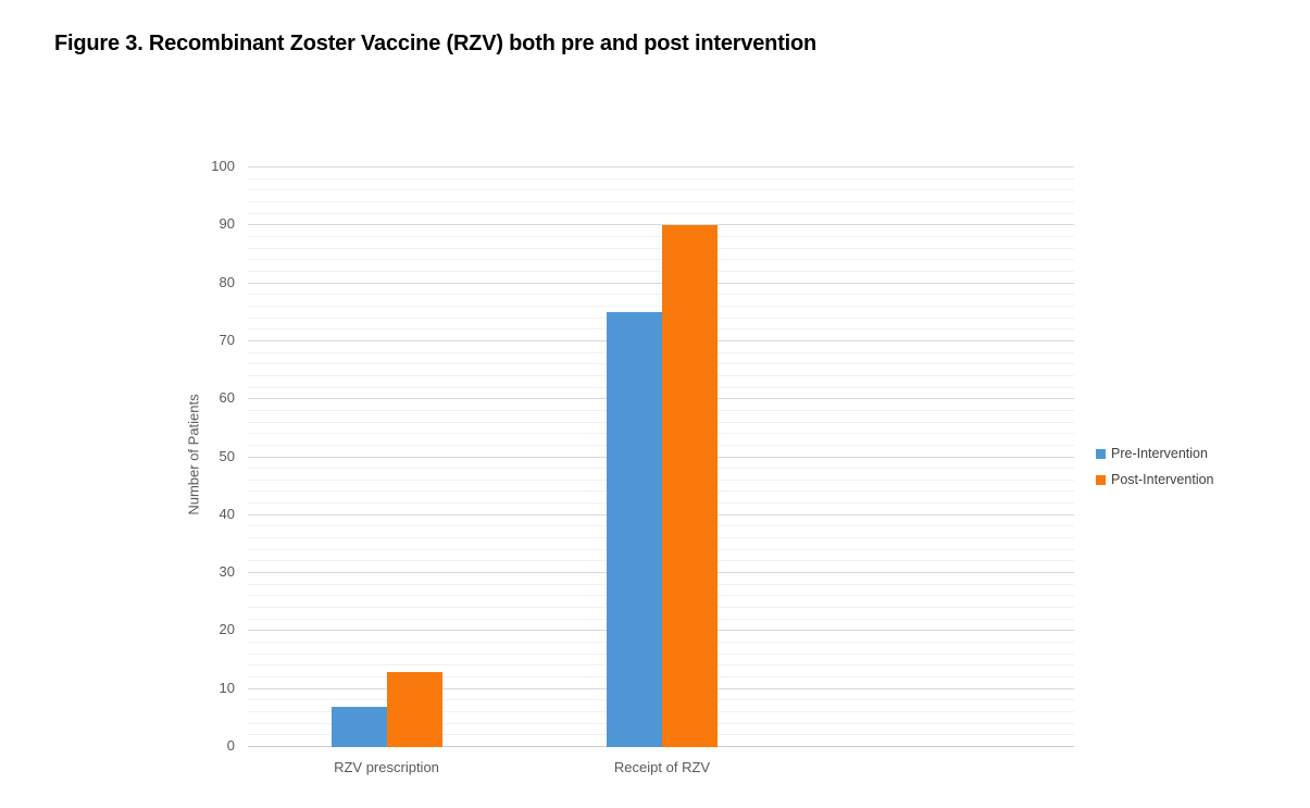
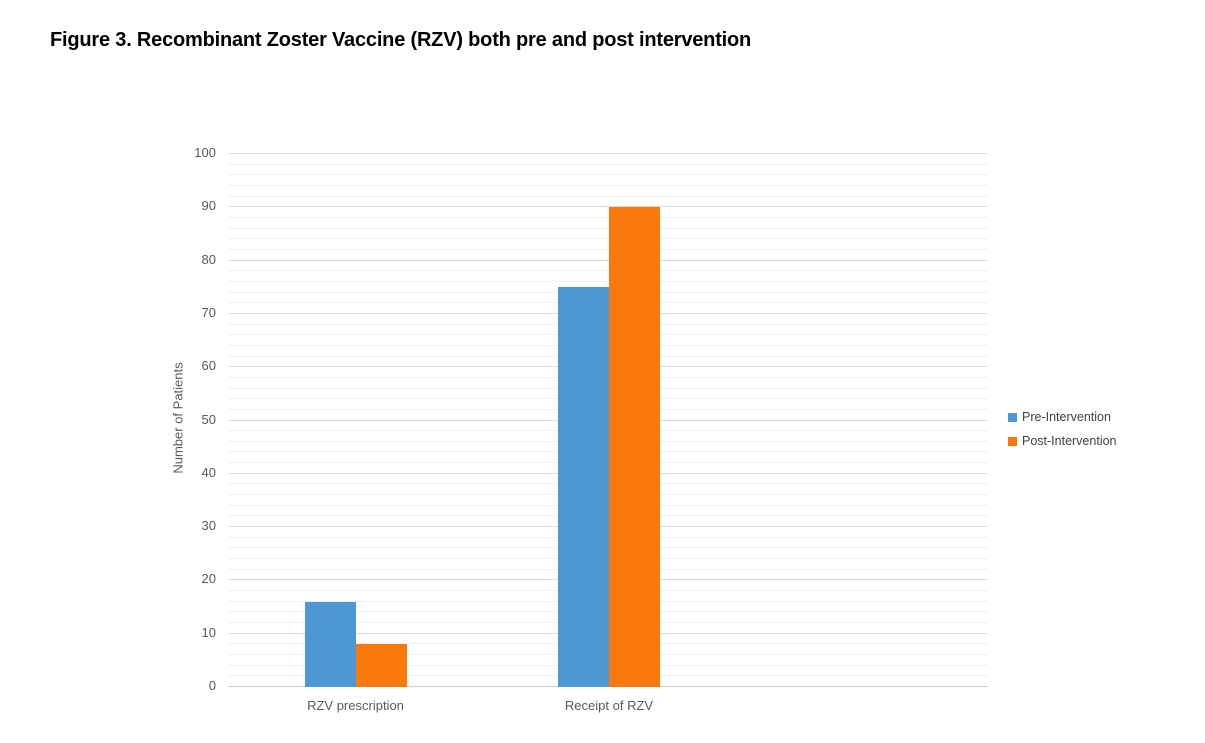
Pre-Intervention/RZV prescription: 7 -> 16
Post-Intervention/RZV prescription: 13 -> 8
